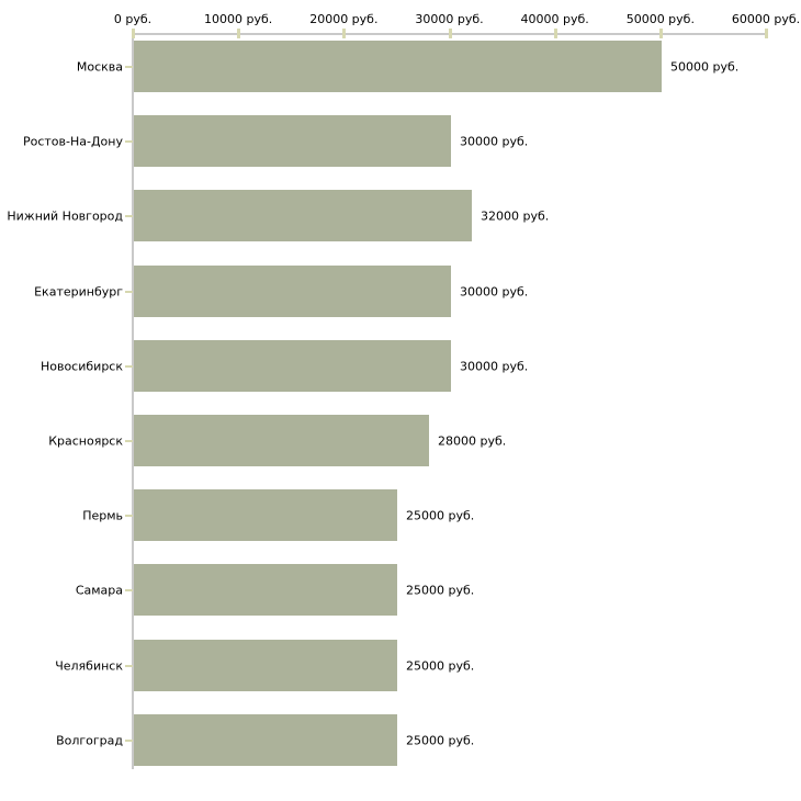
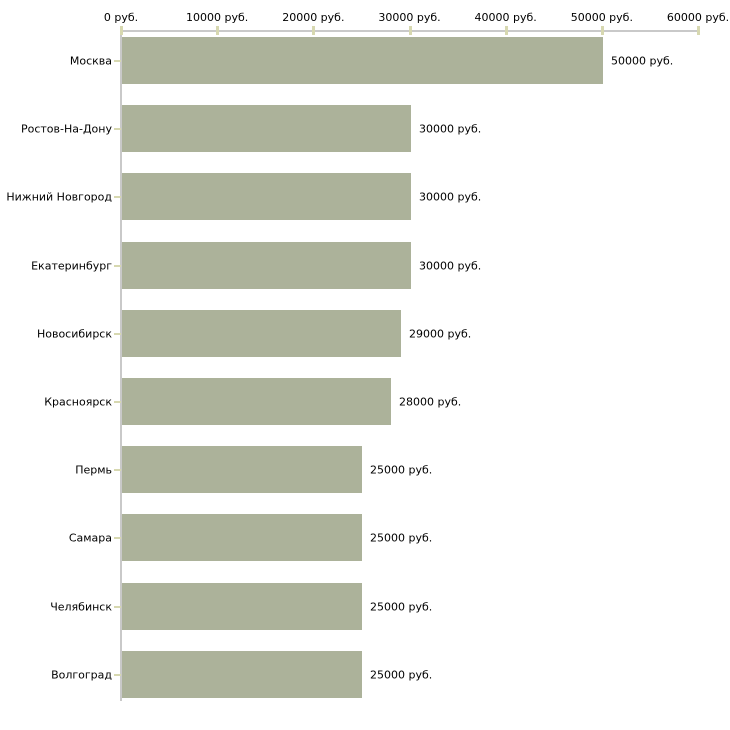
Нижний Новгород: 32000 -> 30000
Новосибирск: 30000 -> 29000
